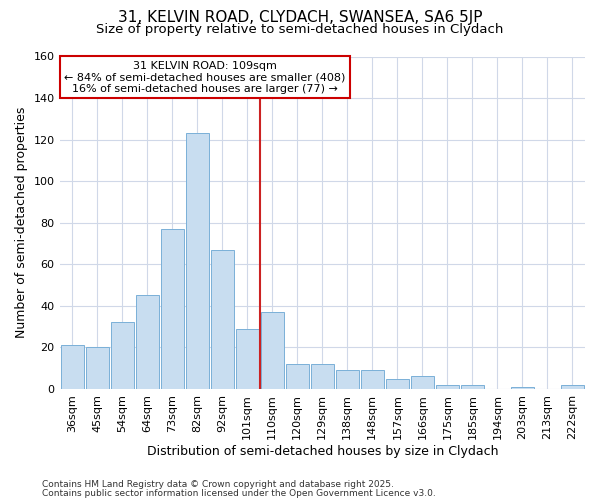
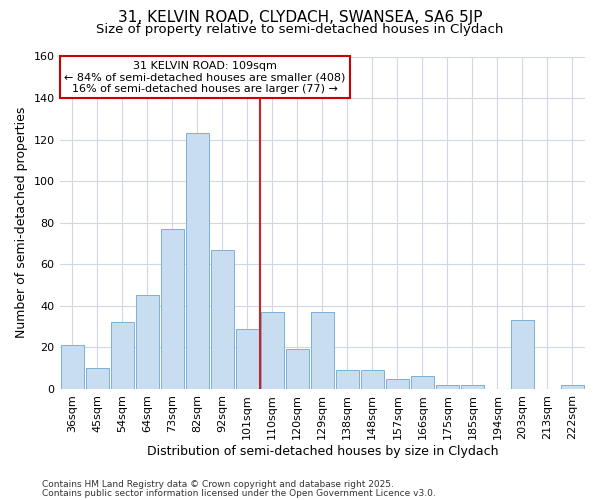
45sqm: 20 -> 10
120sqm: 12 -> 19
129sqm: 12 -> 37
203sqm: 1 -> 33
